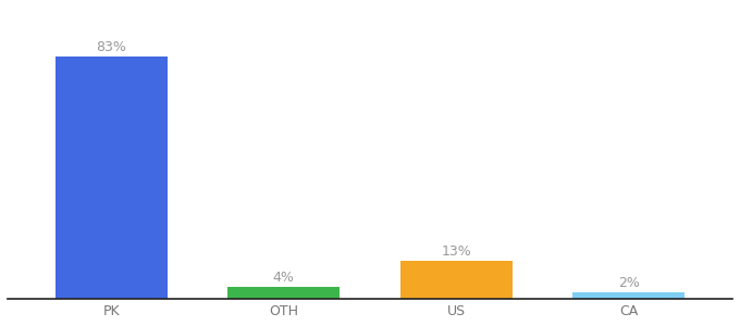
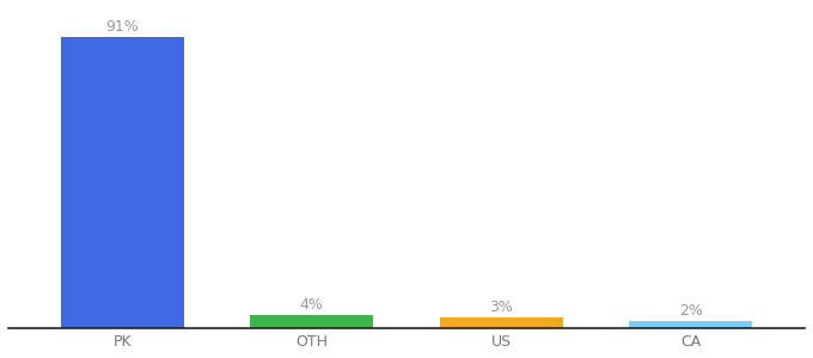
PK: 83% -> 91%
US: 13% -> 3%
